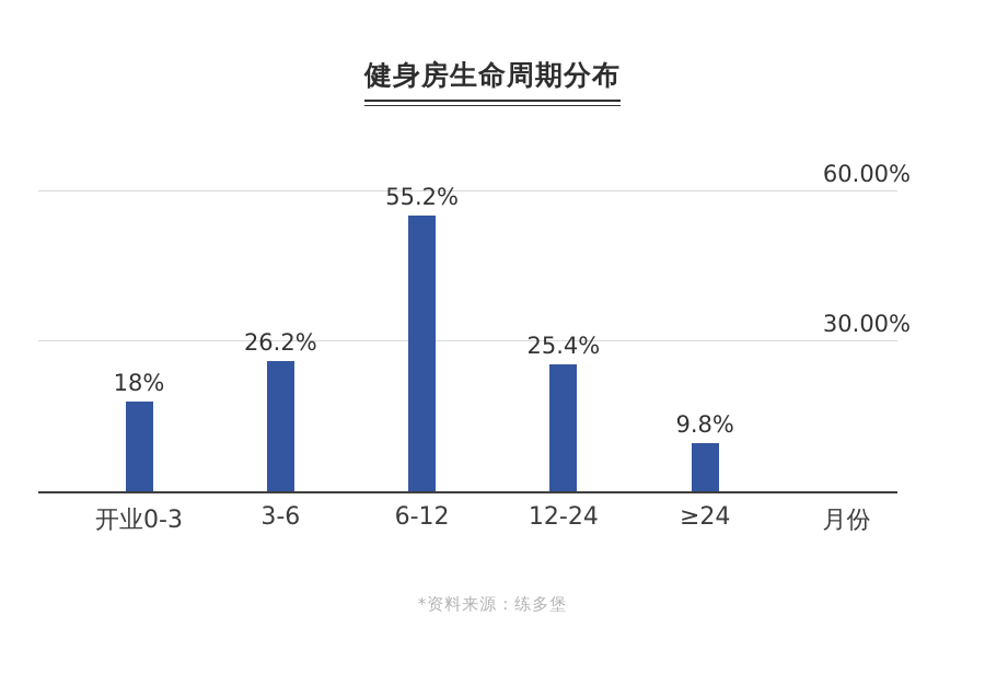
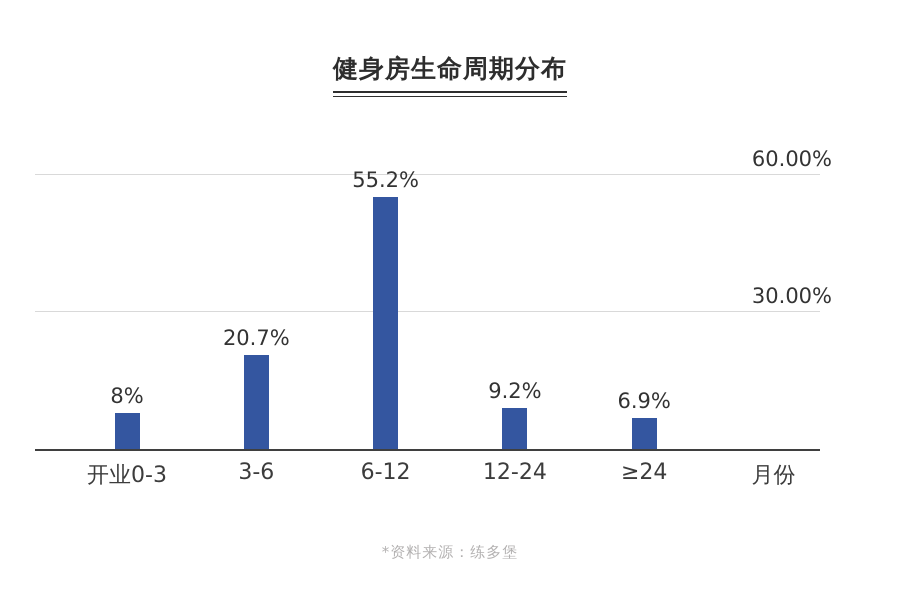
开业0-3: 18% -> 8%
3-6: 26.2% -> 20.7%
12-24: 25.4% -> 9.2%
≥24: 9.8% -> 6.9%
